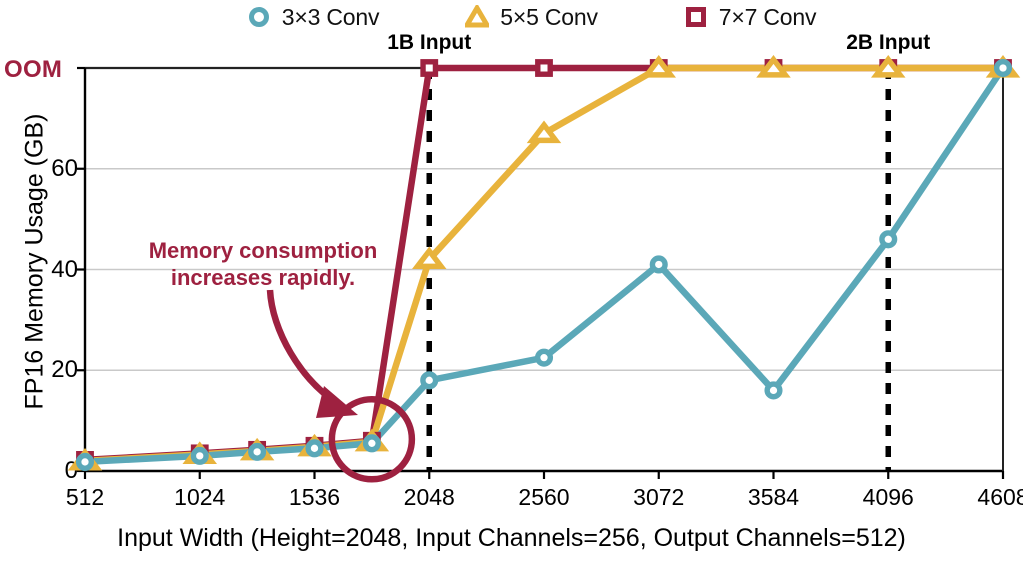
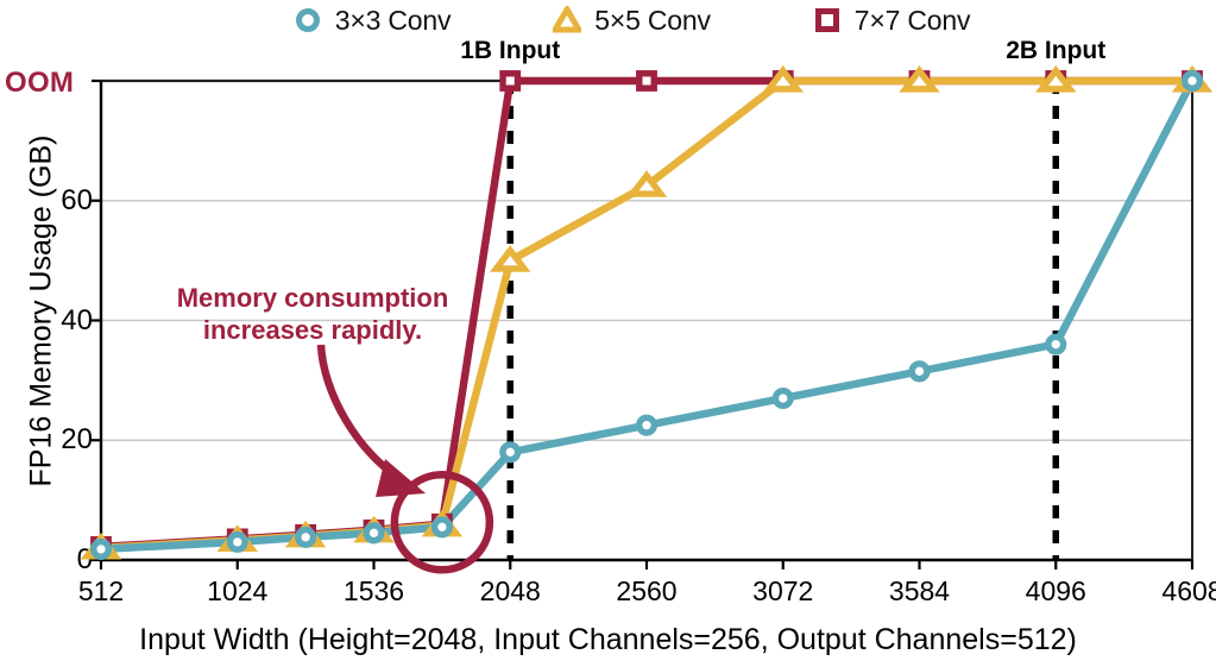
5×5 Conv/2048: 42 -> 50
5×5 Conv/2560: 67 -> 62
3×3 Conv/3072: 41 -> 27
3×3 Conv/3584: 16 -> 32
3×3 Conv/4096: 46 -> 36
